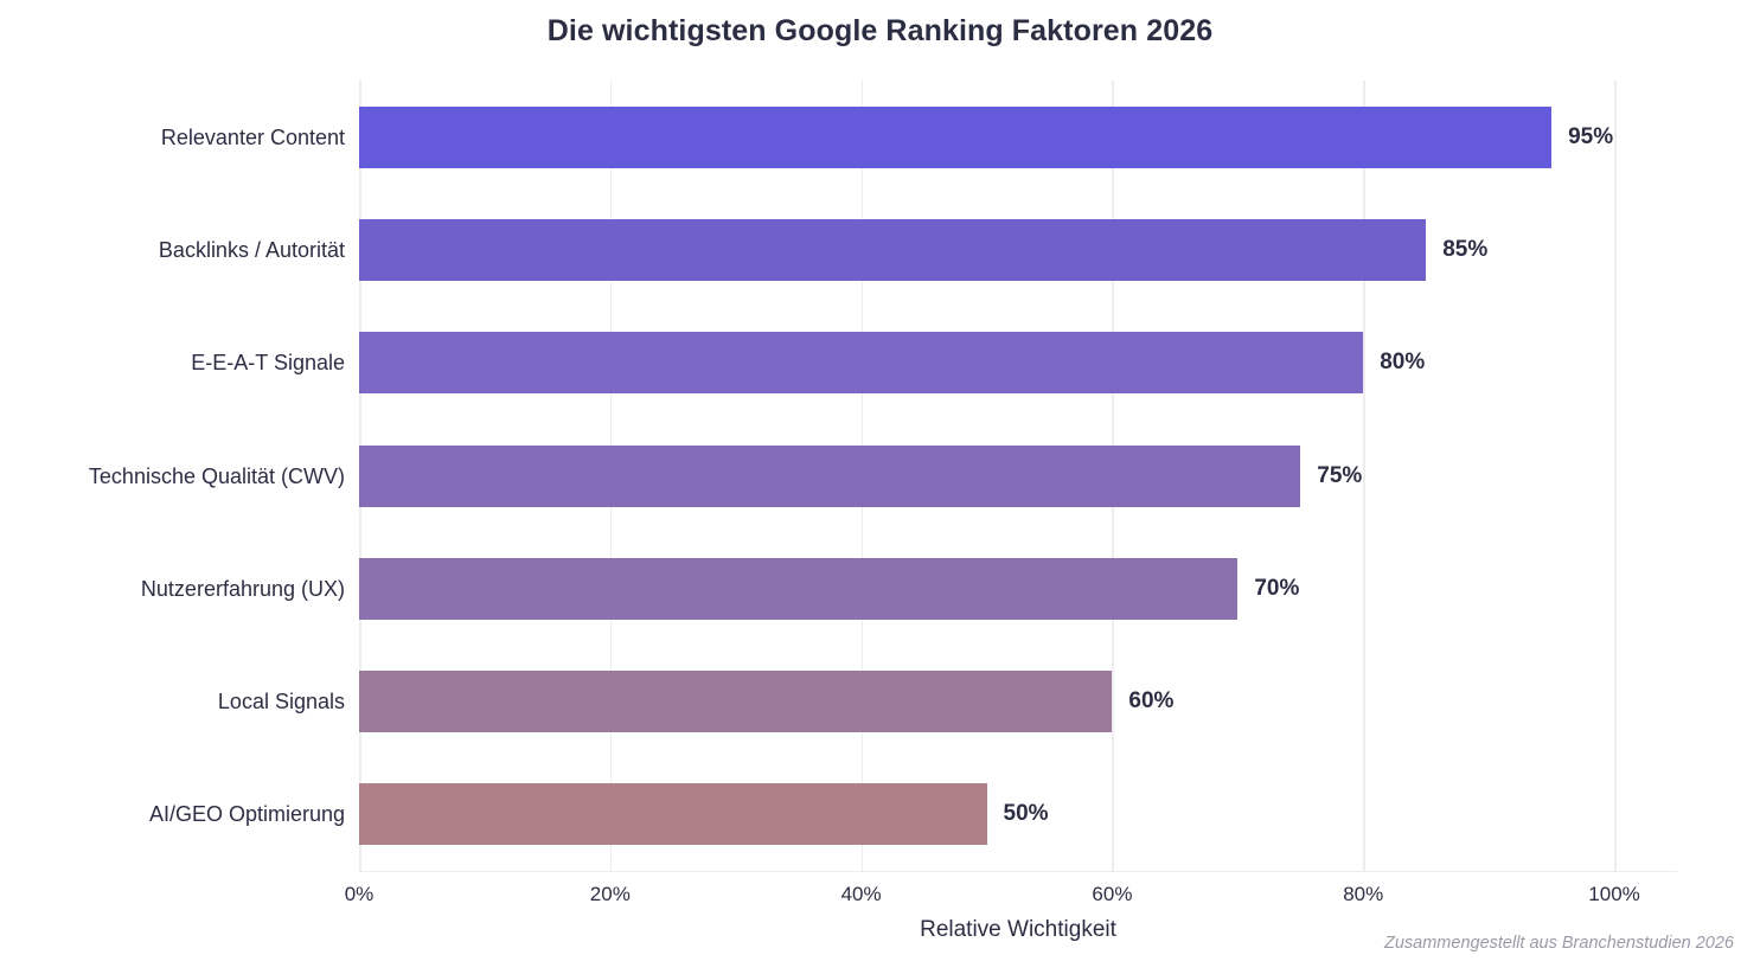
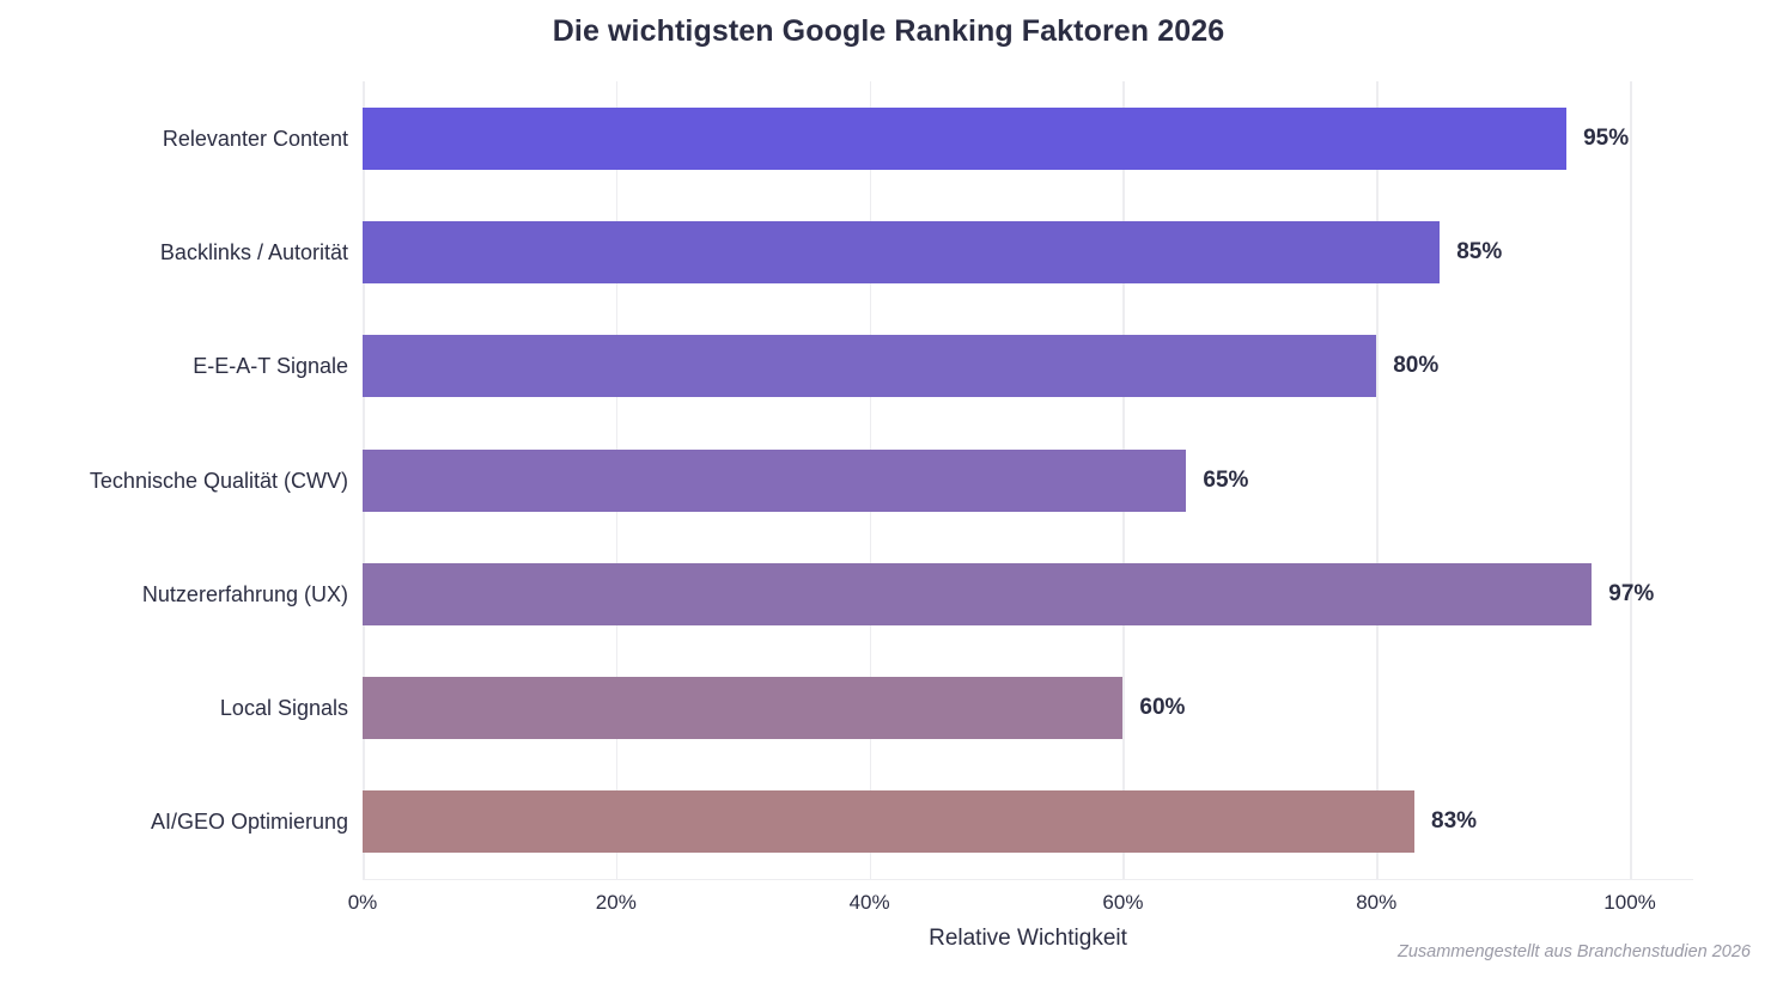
Technische Qualität (CWV): 75% -> 65%
Nutzererfahrung (UX): 70% -> 97%
AI/GEO Optimierung: 50% -> 83%
